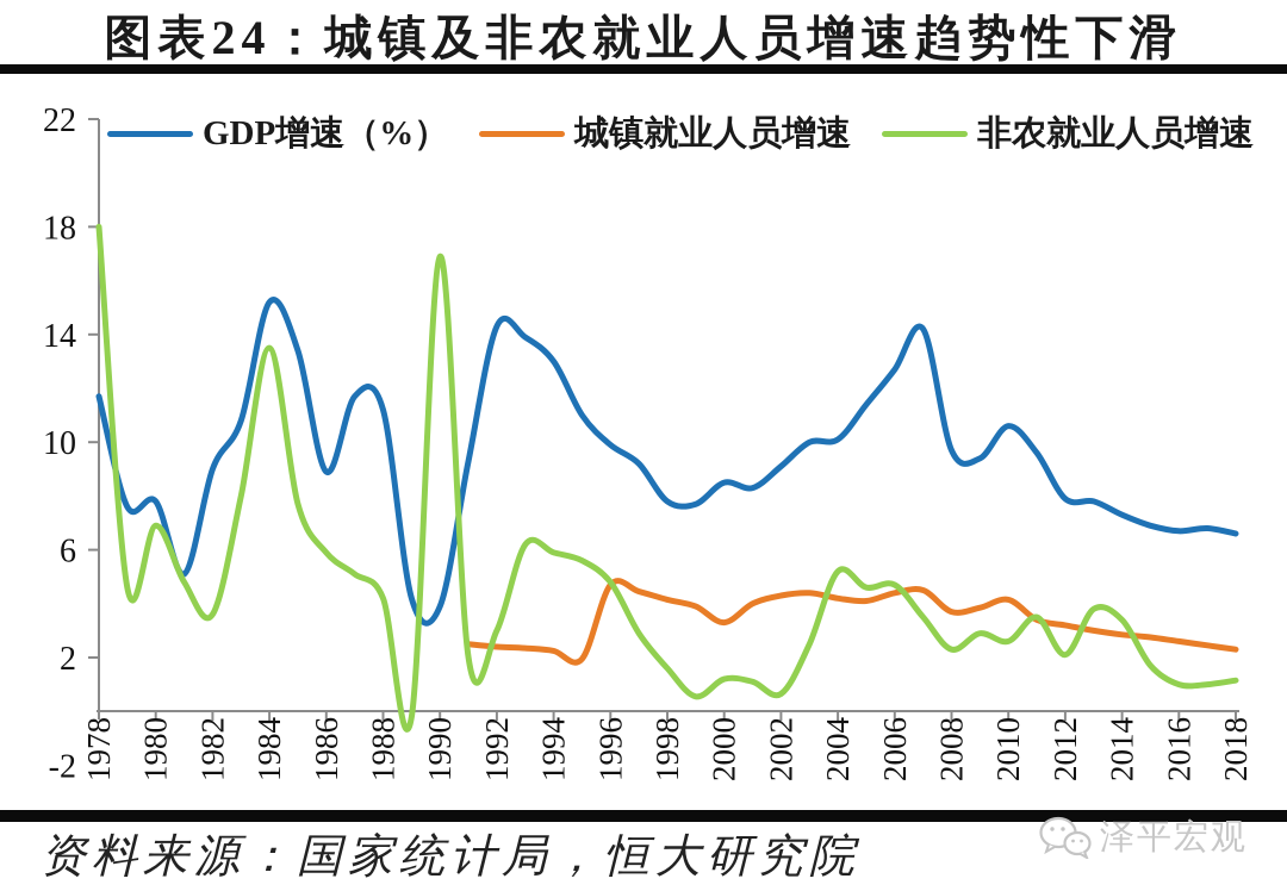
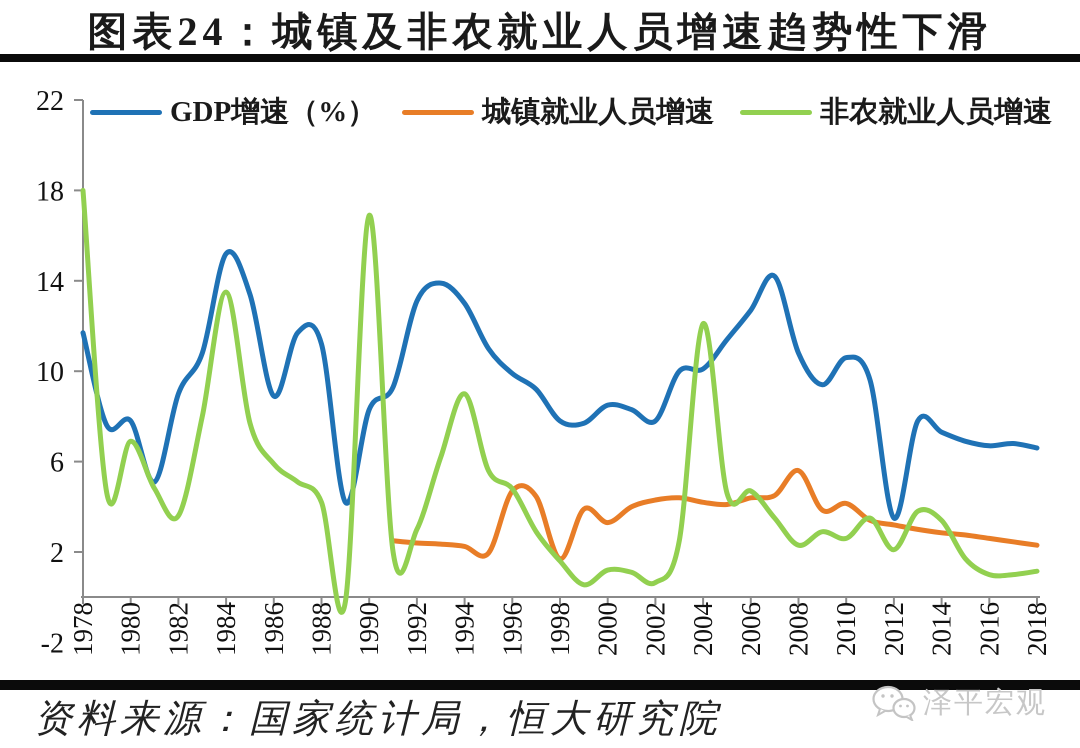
GDP增速（%）/1990: 3.9 -> 8.3
GDP增速（%）/1992: 14.3 -> 13.1
非农就业人员增速/1994: 5.9 -> 9.0
城镇就业人员增速/1998: 4.2 -> 1.7
GDP增速（%）/2002: 9.1 -> 7.8
非农就业人员增速/2004: 5.2 -> 12.1
GDP增速（%）/2008: 9.7 -> 10.8
城镇就业人员增速/2008: 3.7 -> 5.6
GDP增速（%）/2012: 7.9 -> 3.5
